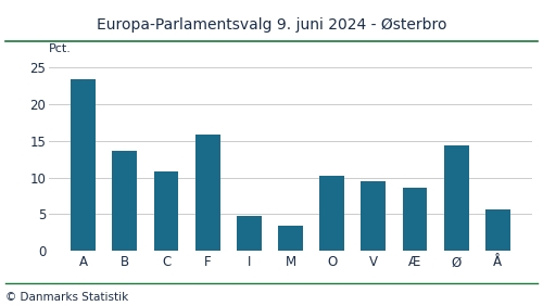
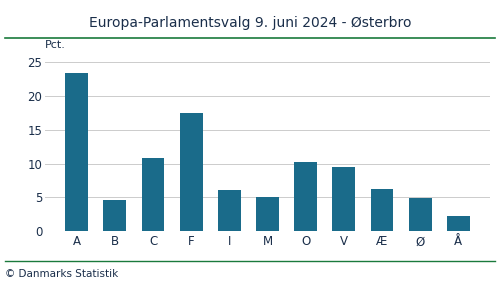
B: 13.6 -> 4.6
F: 15.8 -> 17.4
I: 4.8 -> 6.1
M: 3.4 -> 5.1
Æ: 8.6 -> 6.2
Ø: 14.4 -> 4.9
Å: 5.6 -> 2.2
